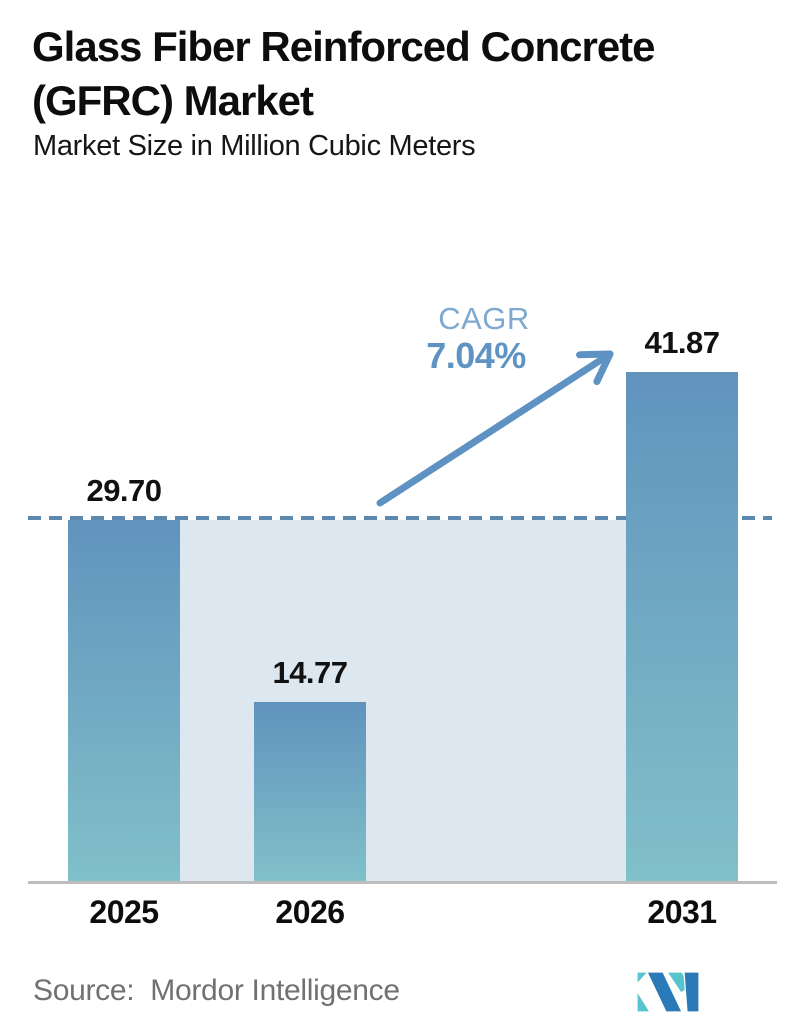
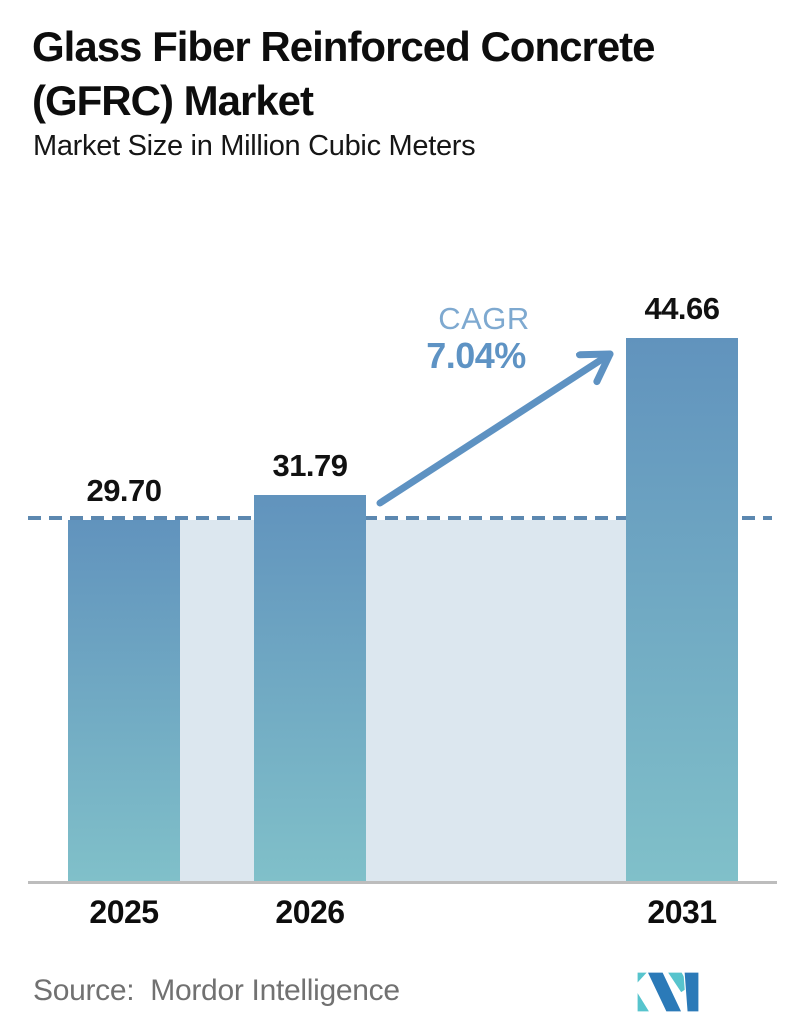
2026: 14.77 -> 31.79
2031: 41.87 -> 44.66
